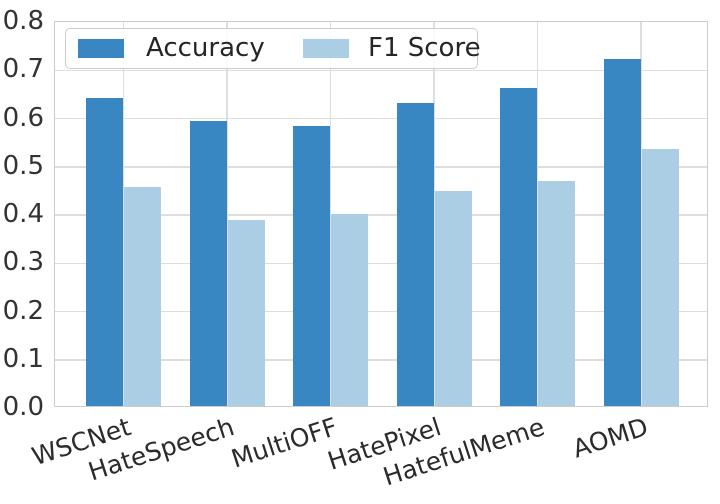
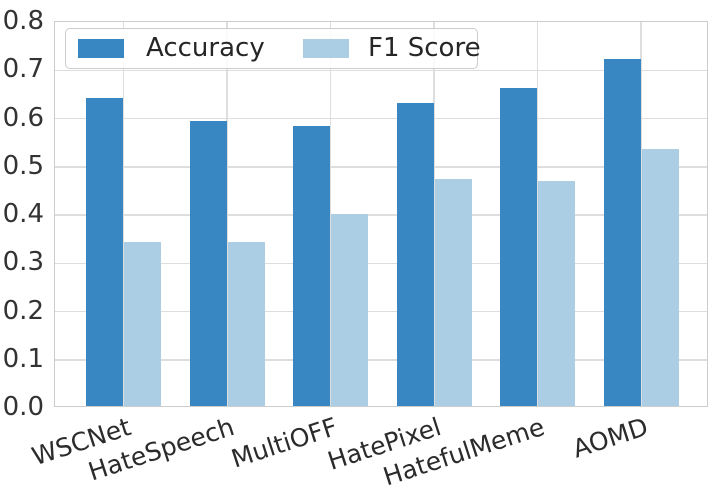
F1 Score/WSCNet: 0.45 -> 0.34
F1 Score/HateSpeech: 0.39 -> 0.34
F1 Score/HatePixel: 0.45 -> 0.47
